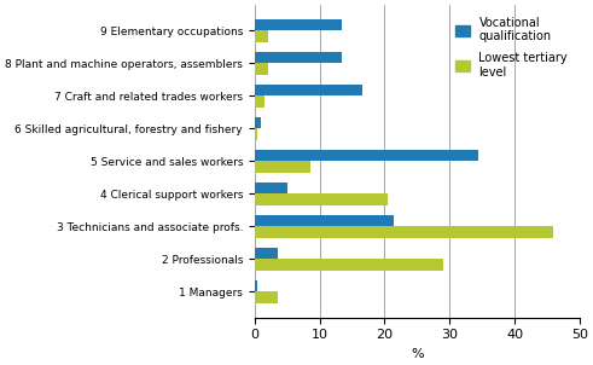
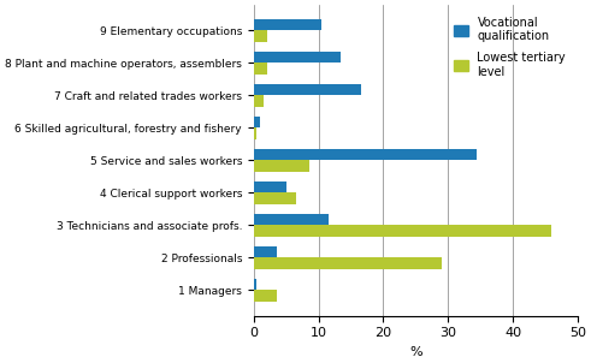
Vocational qualification/9 Elementary occupations: 13.4 -> 10.5
Lowest tertiary level/4 Clerical support workers: 20.4 -> 6.5
Vocational qualification/3 Technicians and associate profs.: 21.4 -> 11.5
